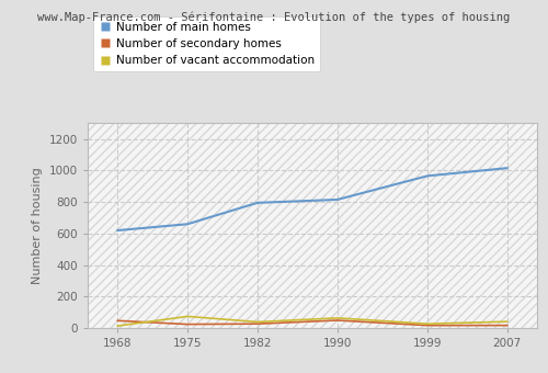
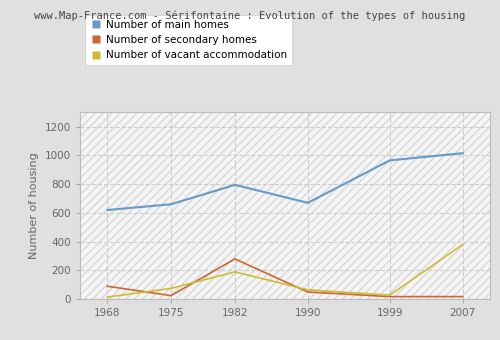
Number of secondary homes/1968: 50 -> 90
Number of secondary homes/1982: 30 -> 280
Number of vacant accommodation/1982: 40 -> 190
Number of main homes/1990: 820 -> 670
Number of vacant accommodation/2007: 40 -> 380
